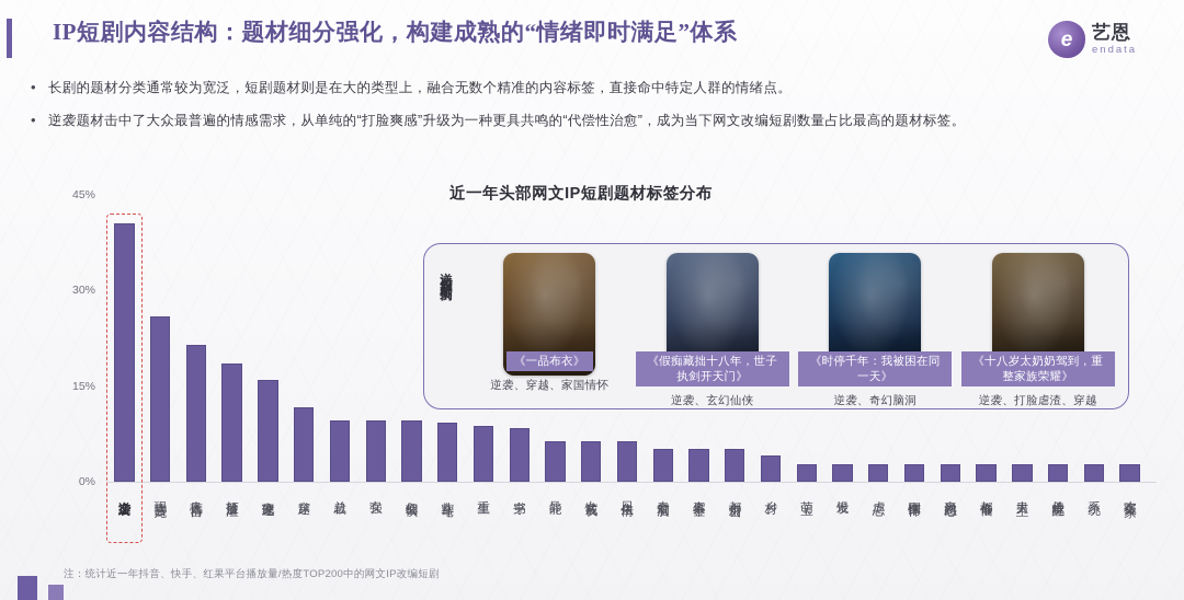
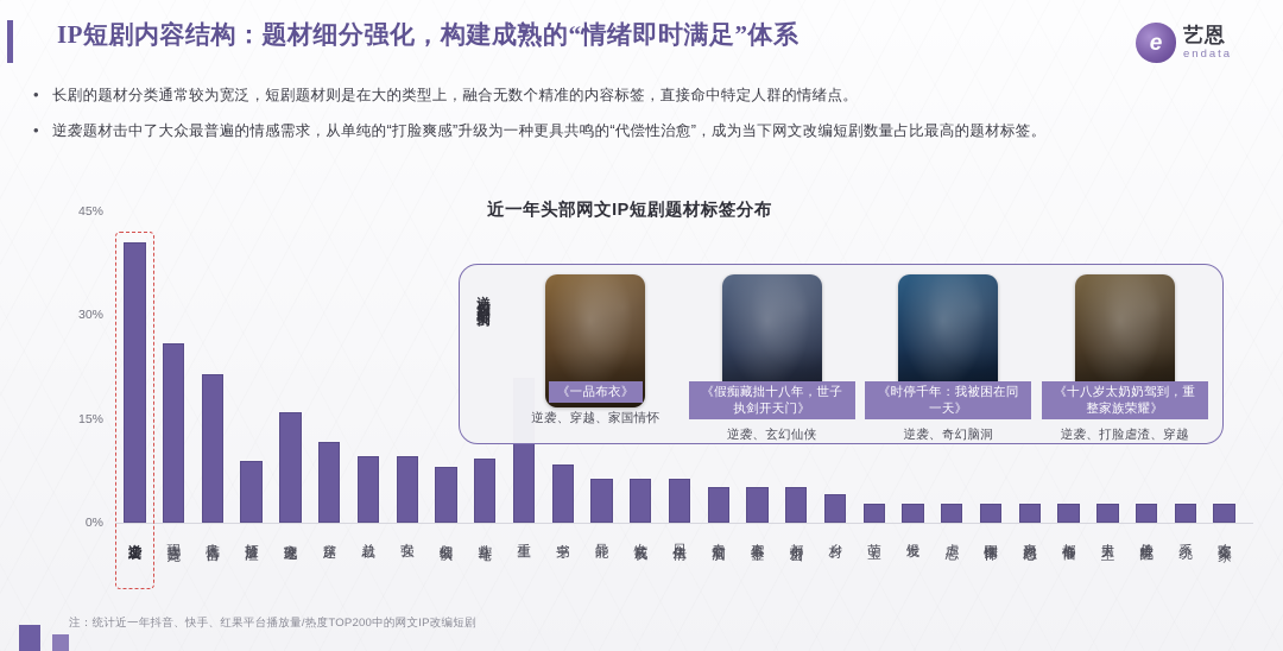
打脸虐渣: 19% -> 9%
玄幻仙侠: 10% -> 8%
重生: 9% -> 21%
